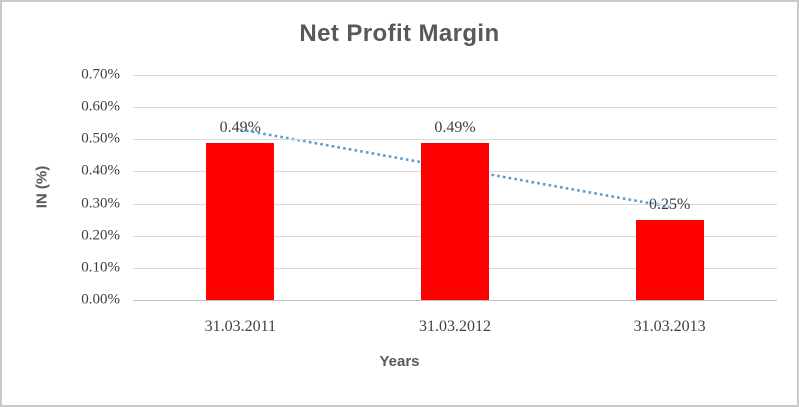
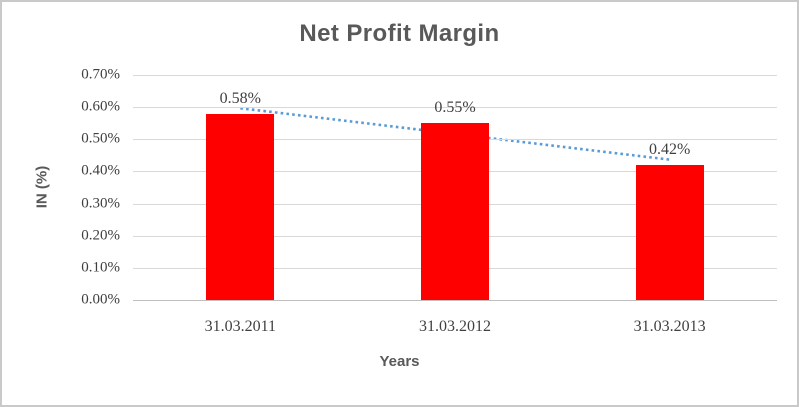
31.03.2011: 0.49% -> 0.58%
31.03.2012: 0.49% -> 0.55%
31.03.2013: 0.25% -> 0.42%
